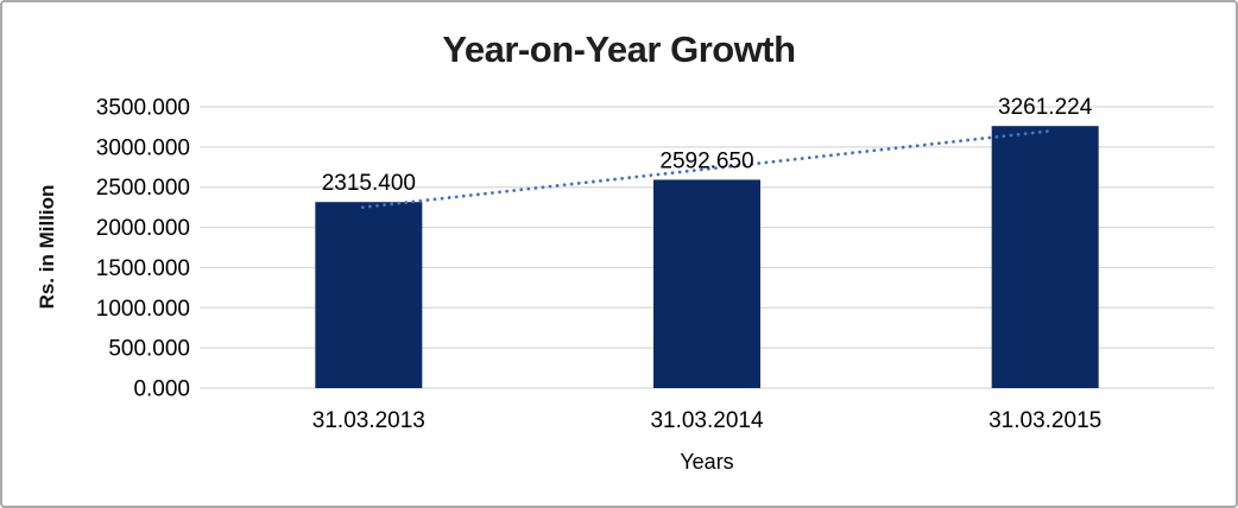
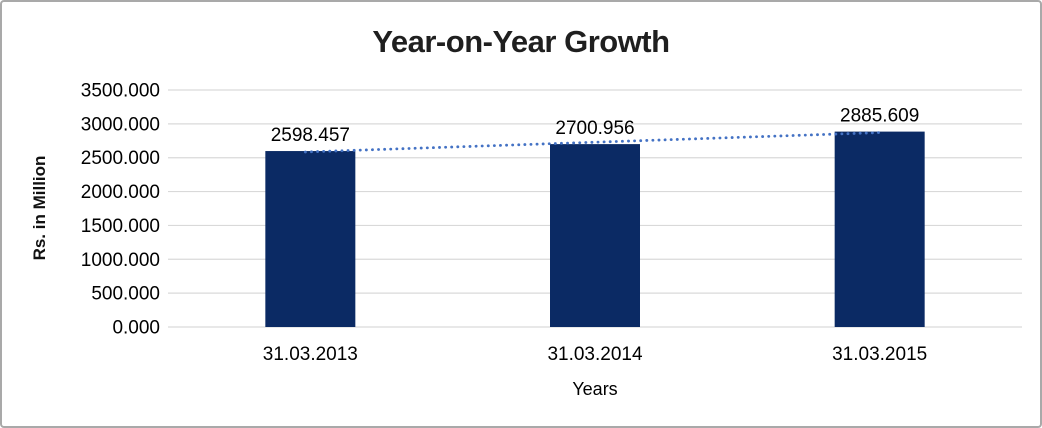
31.03.2013: 2315.400 -> 2598.457
31.03.2014: 2592.650 -> 2700.956
31.03.2015: 3261.224 -> 2885.609
